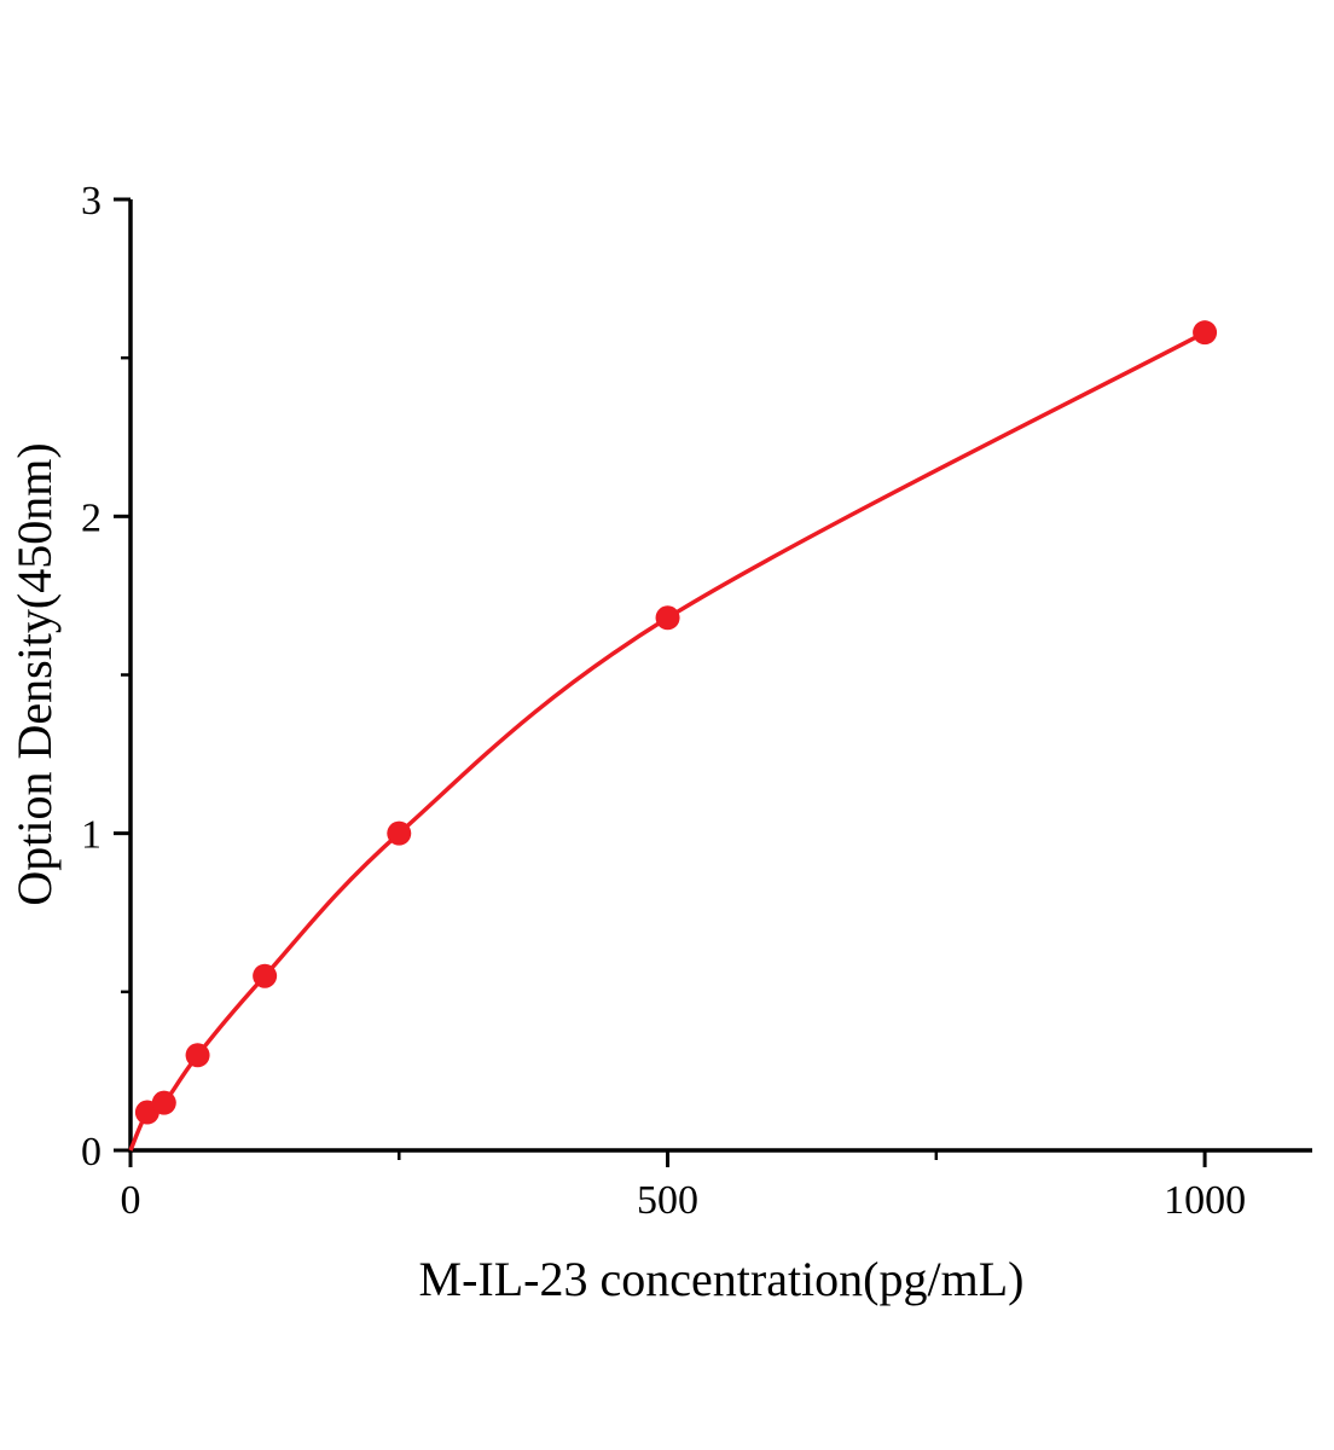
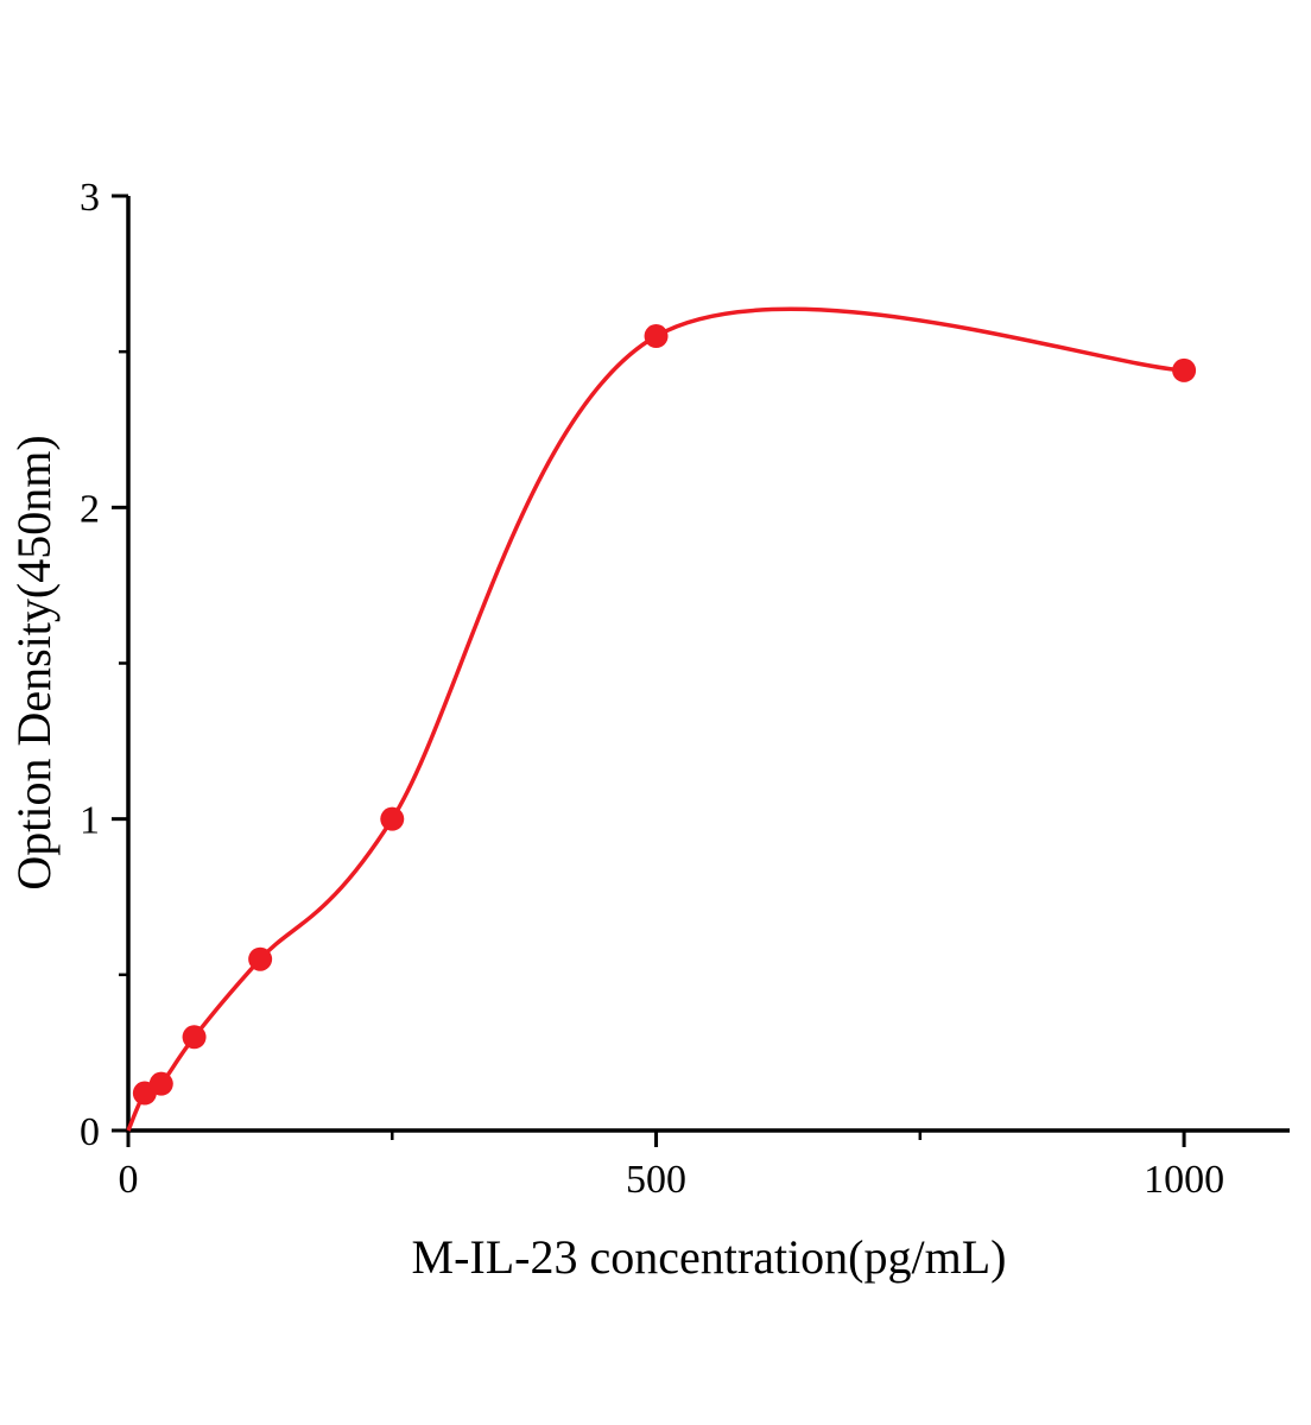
500: 1.68 -> 2.55
1000: 2.58 -> 2.44
